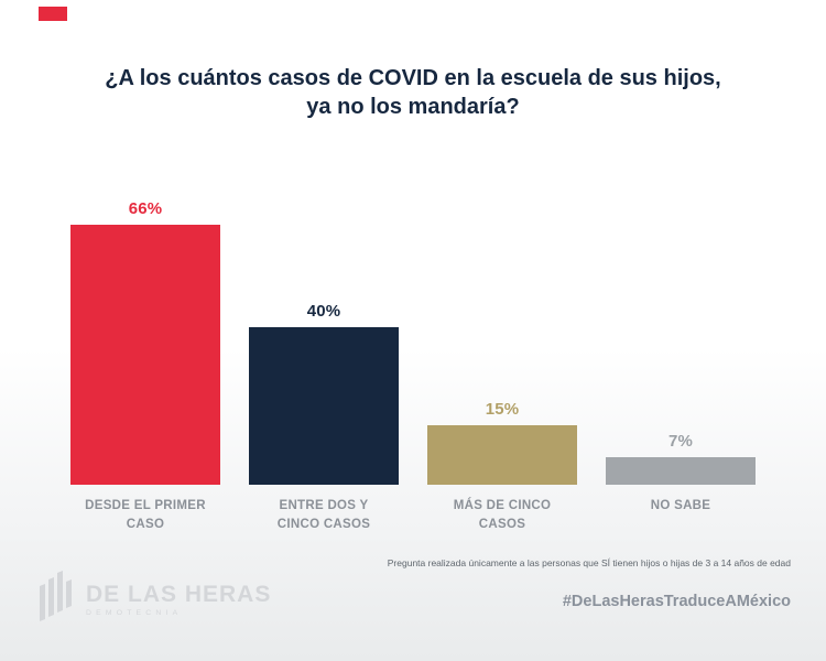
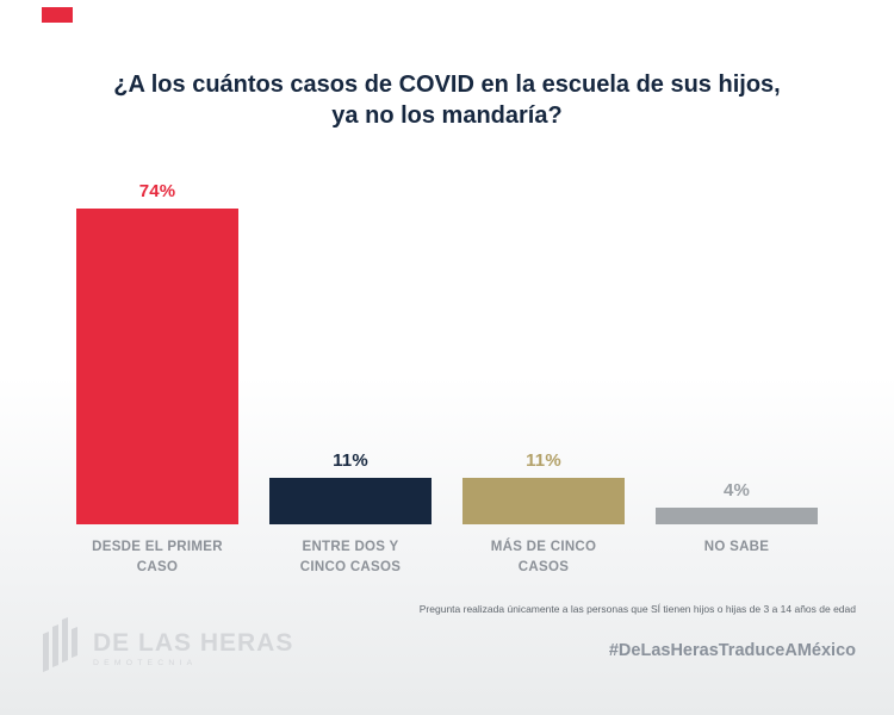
DESDE EL PRIMER CASO: 66% -> 74%
ENTRE DOS Y CINCO CASOS: 40% -> 11%
MÁS DE CINCO CASOS: 15% -> 11%
NO SABE: 7% -> 4%
